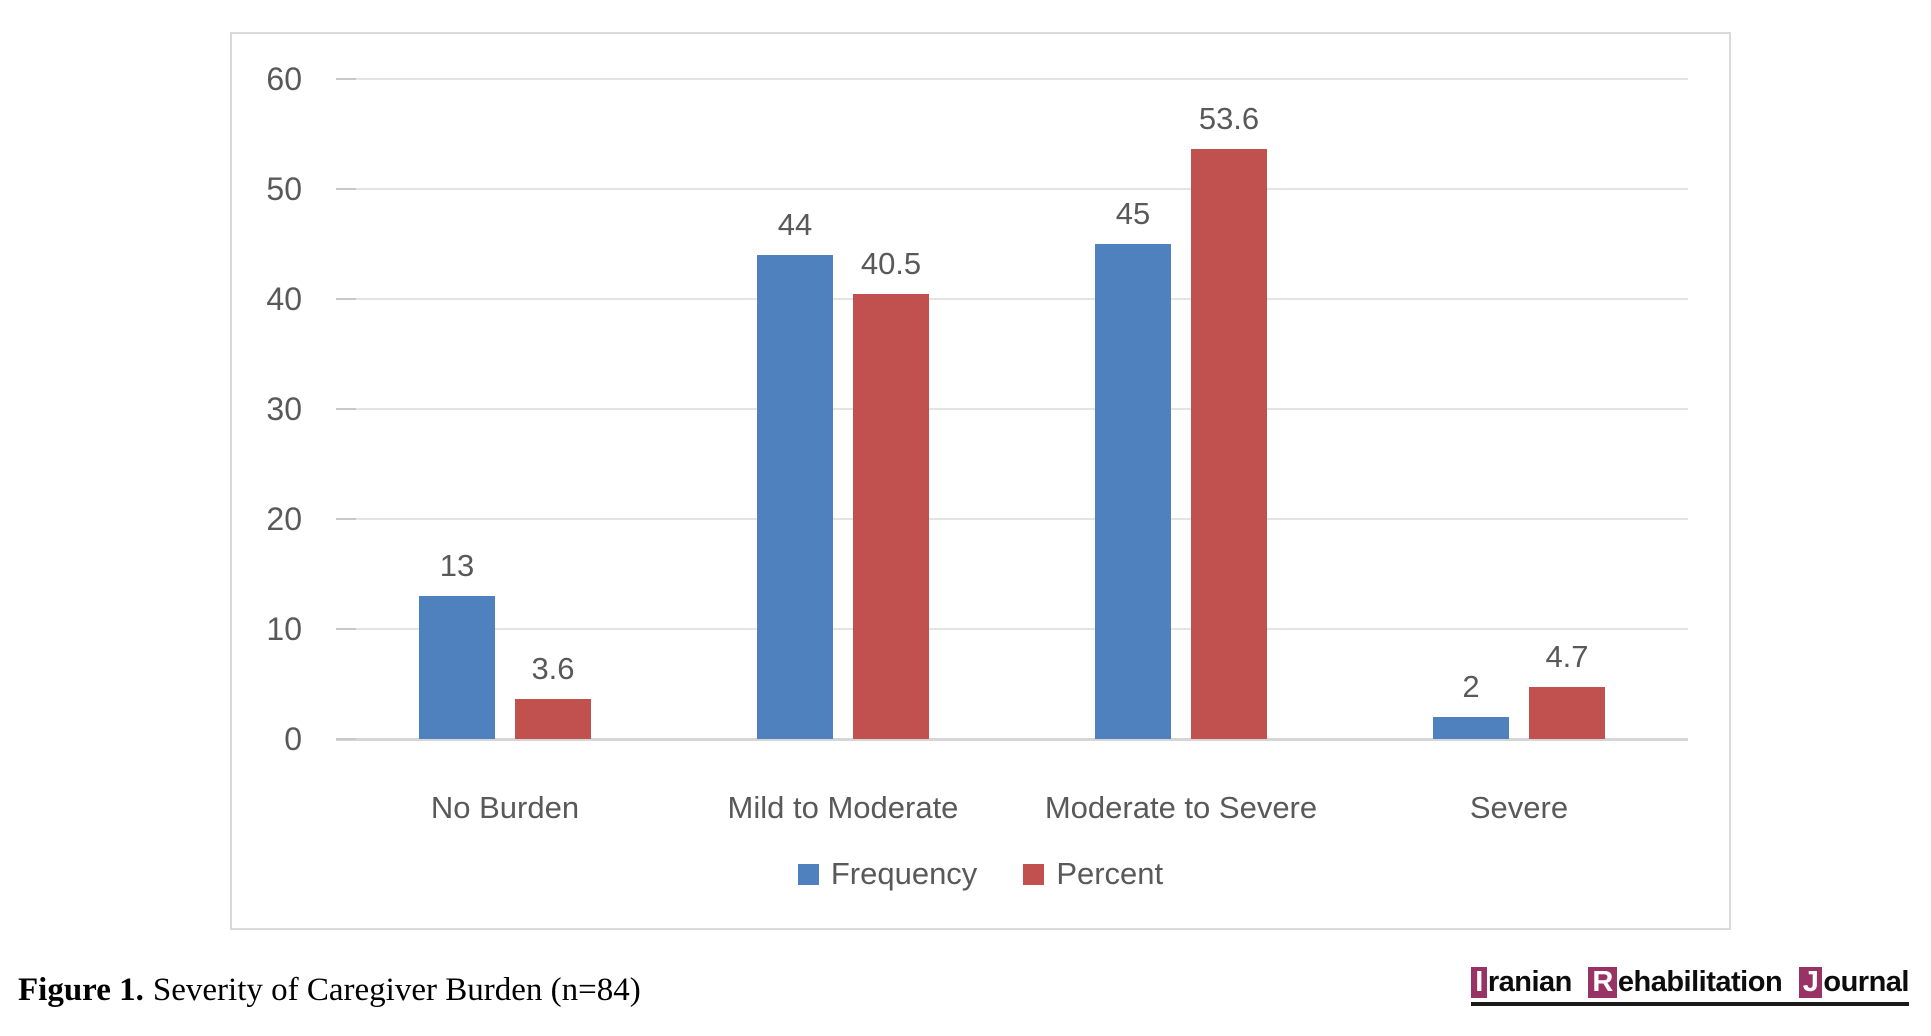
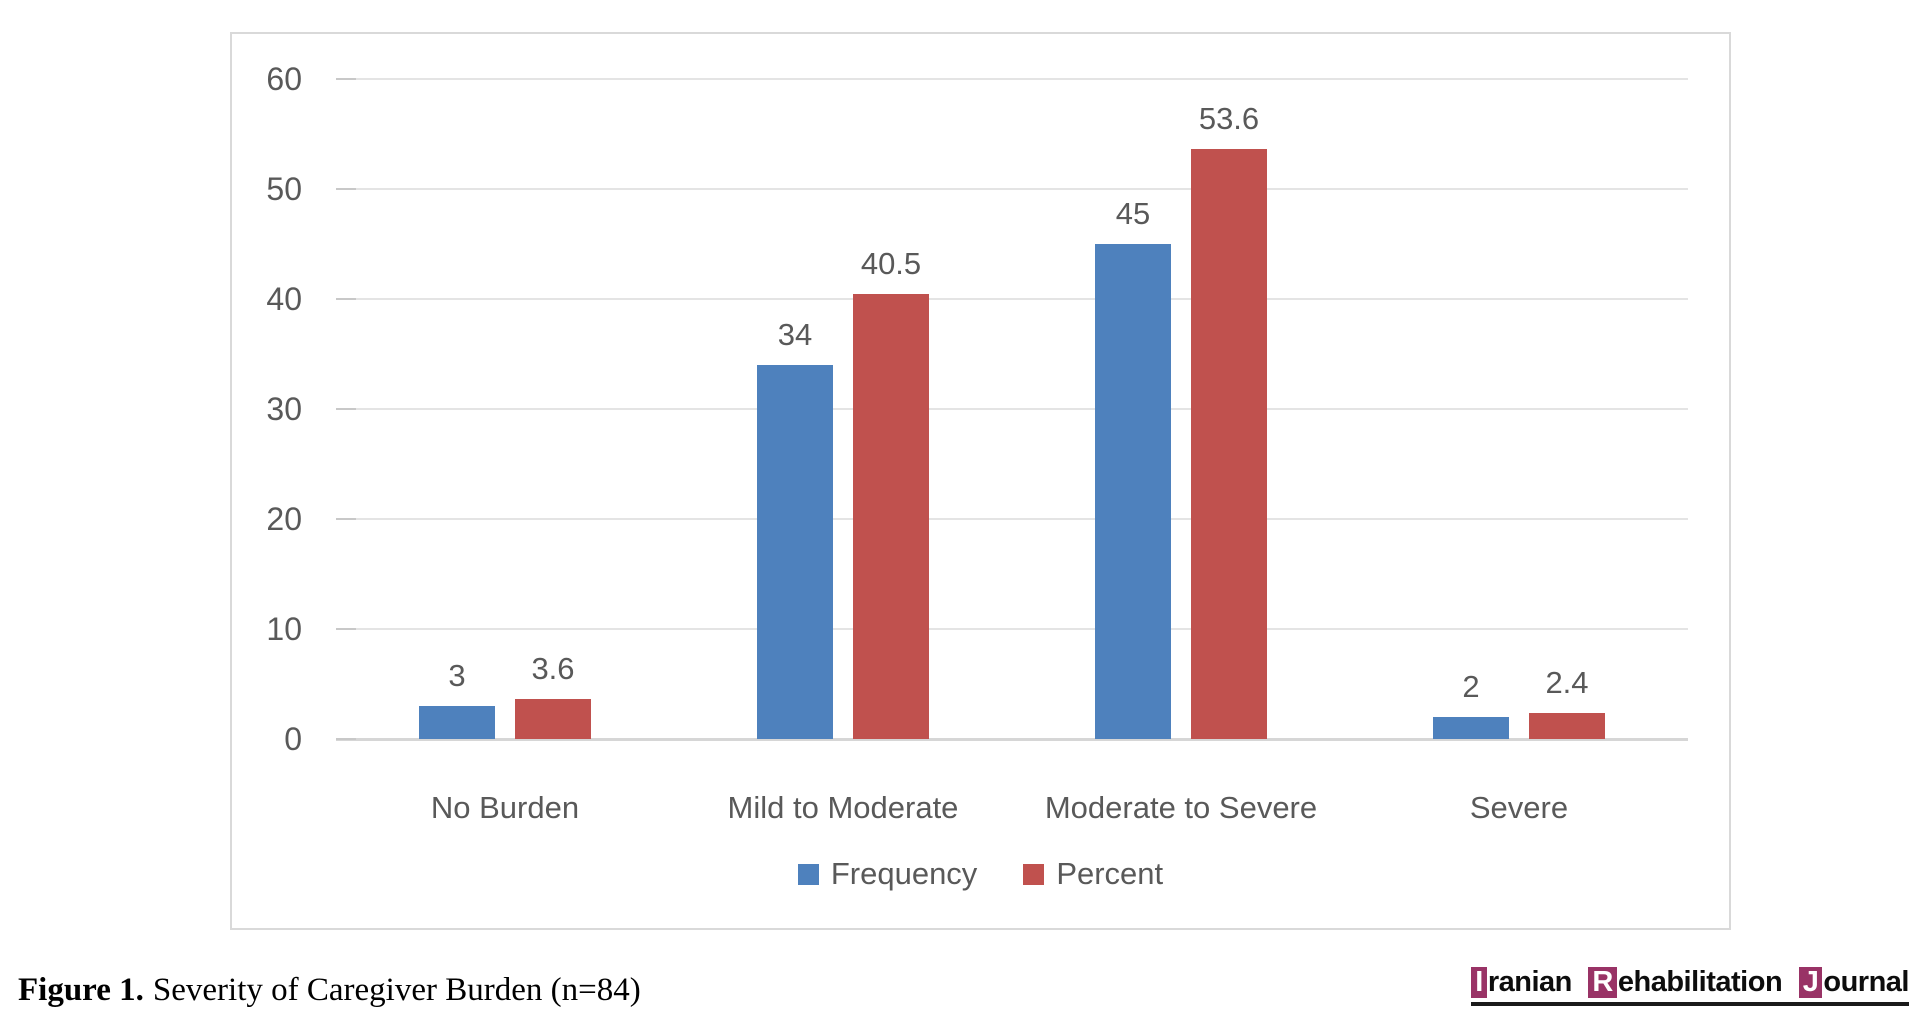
Frequency/No Burden: 13 -> 3
Frequency/Mild to Moderate: 44 -> 34
Percent/Severe: 4.7 -> 2.4
